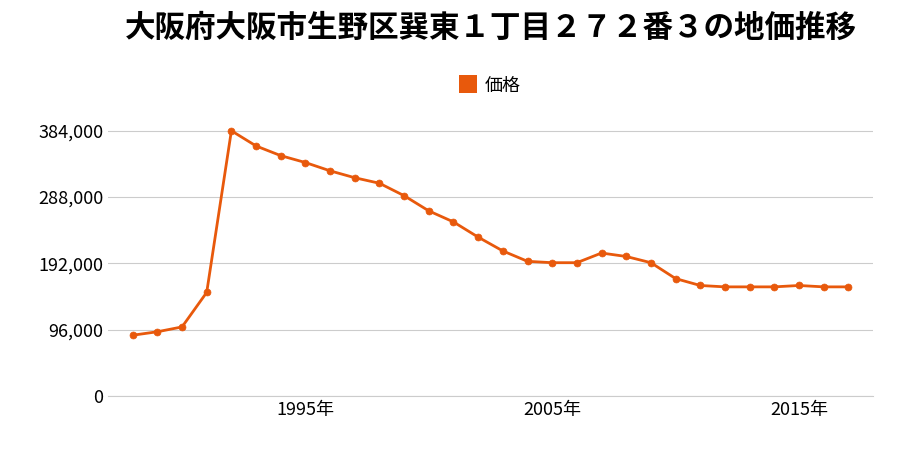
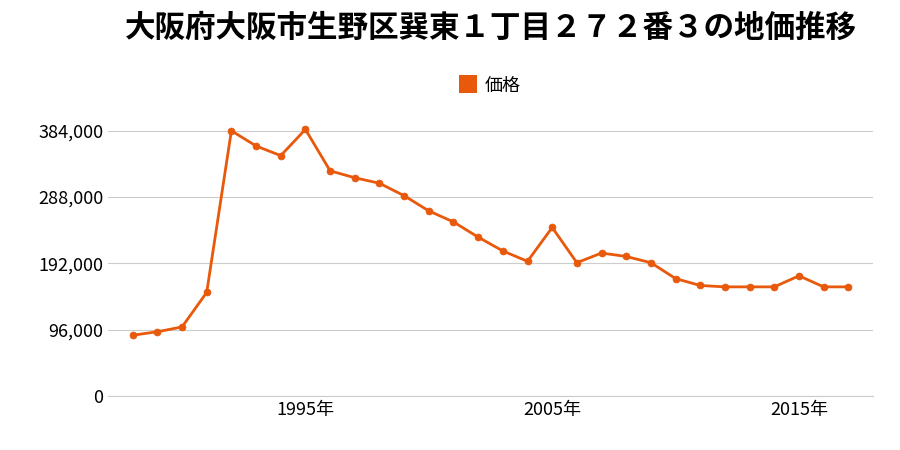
1995年: 338,000 -> 386,000
2005年: 193,000 -> 244,000
2015年: 160,000 -> 174,000
